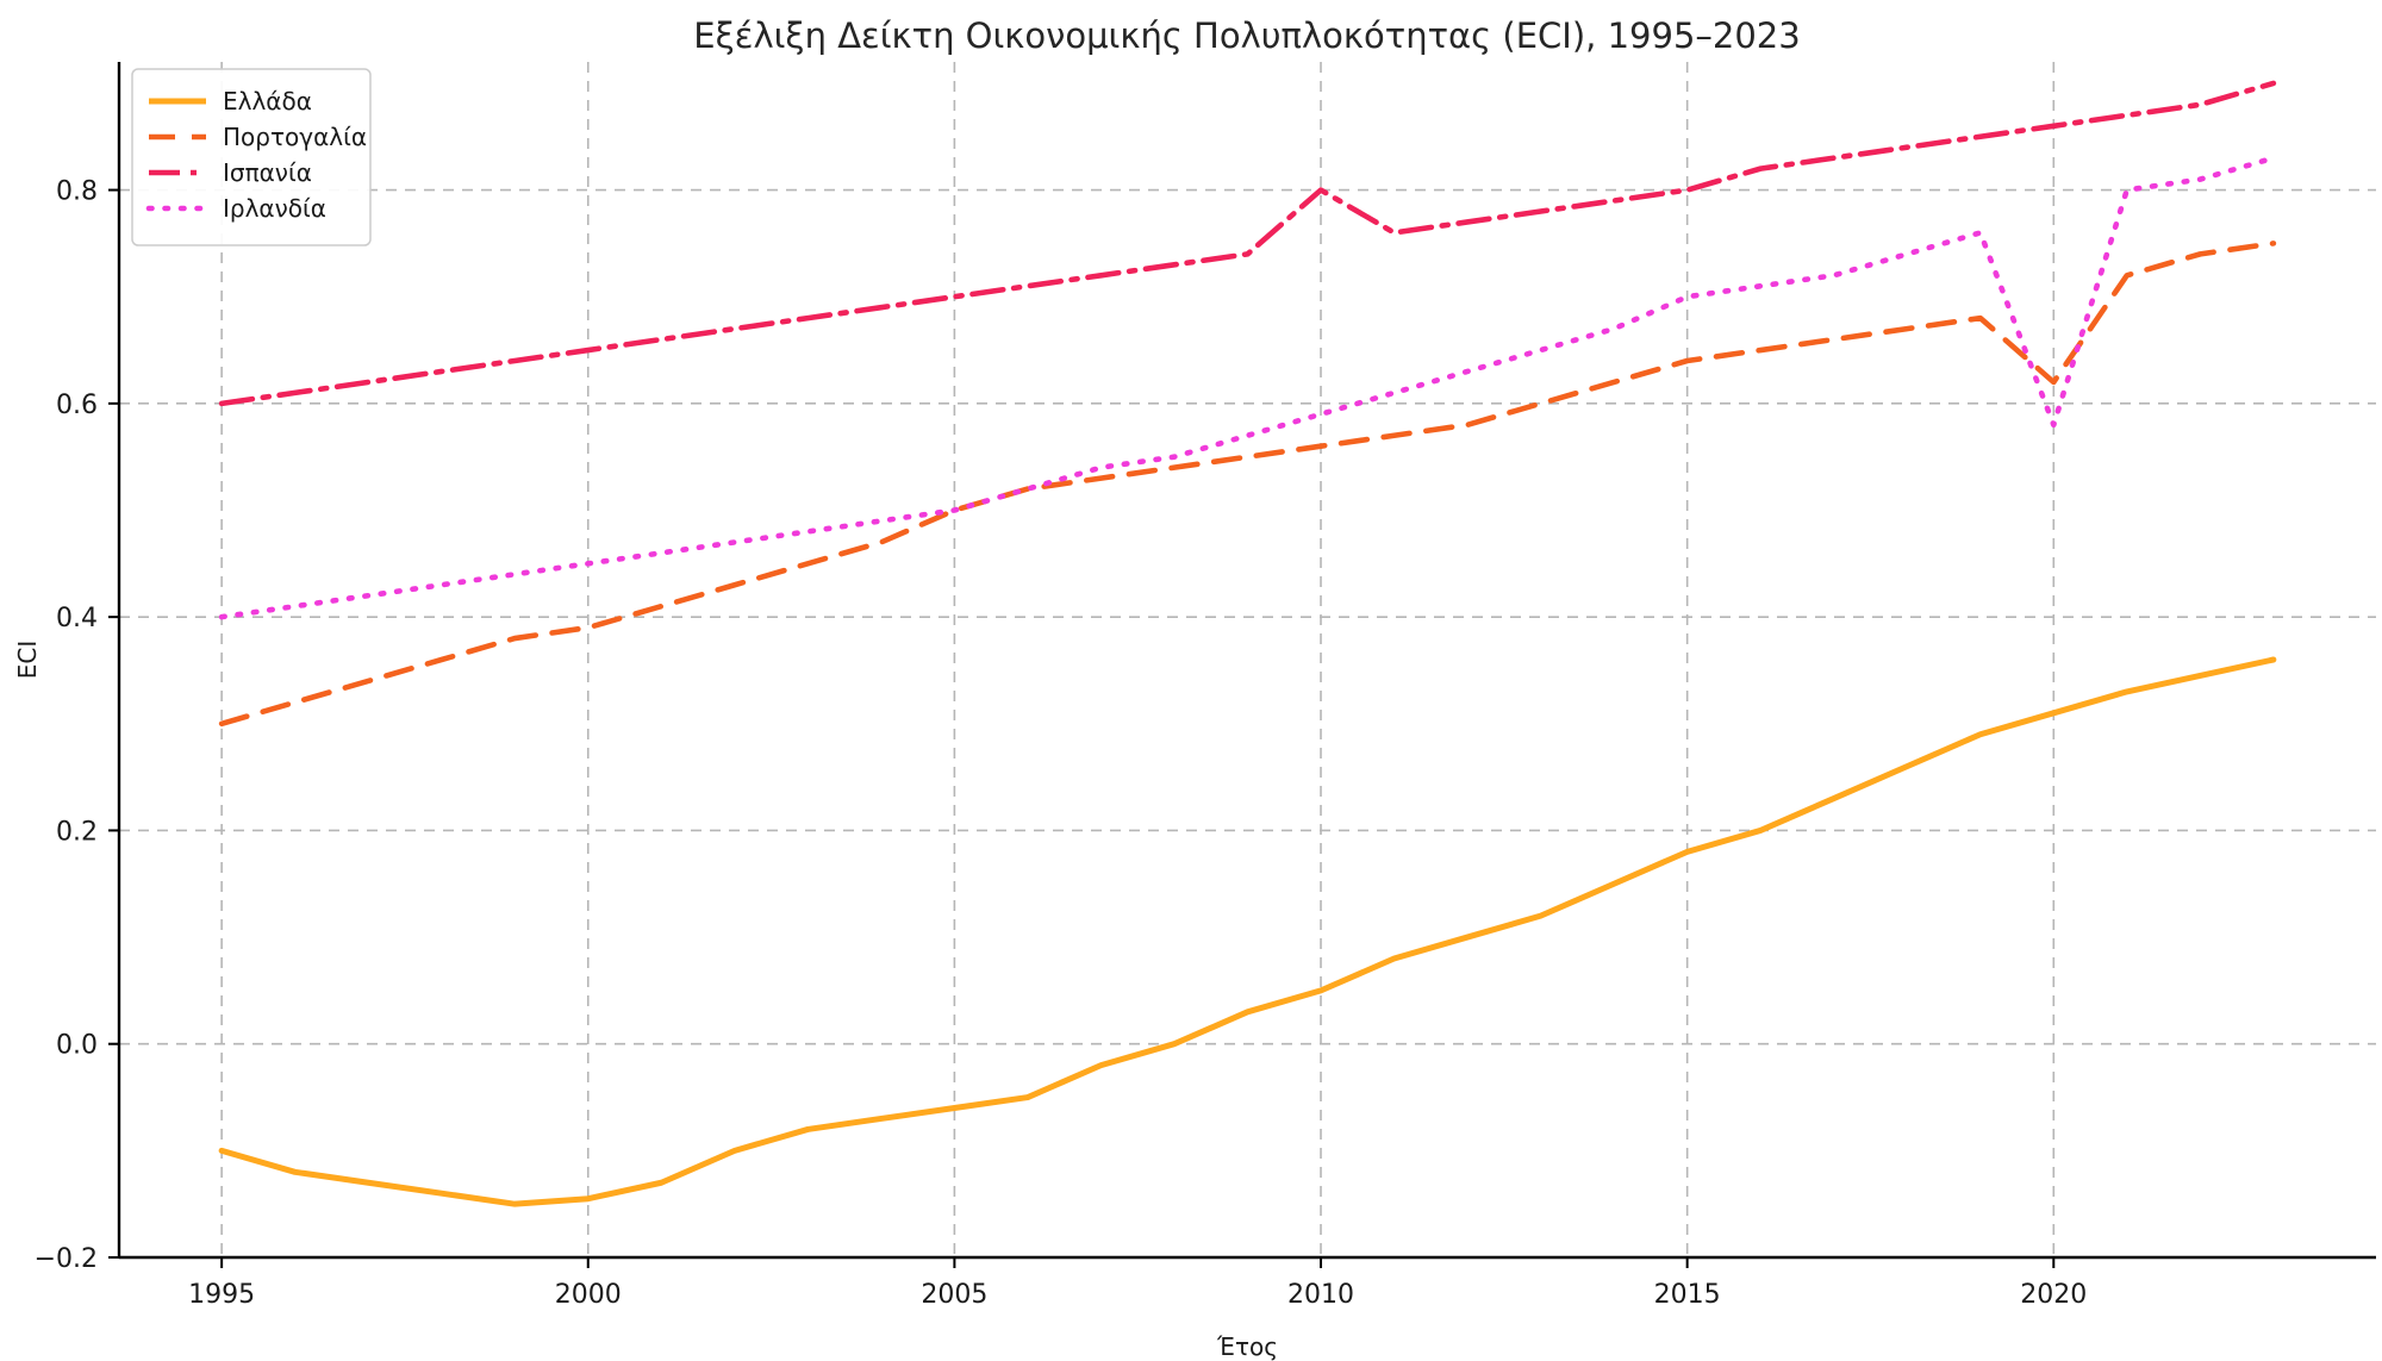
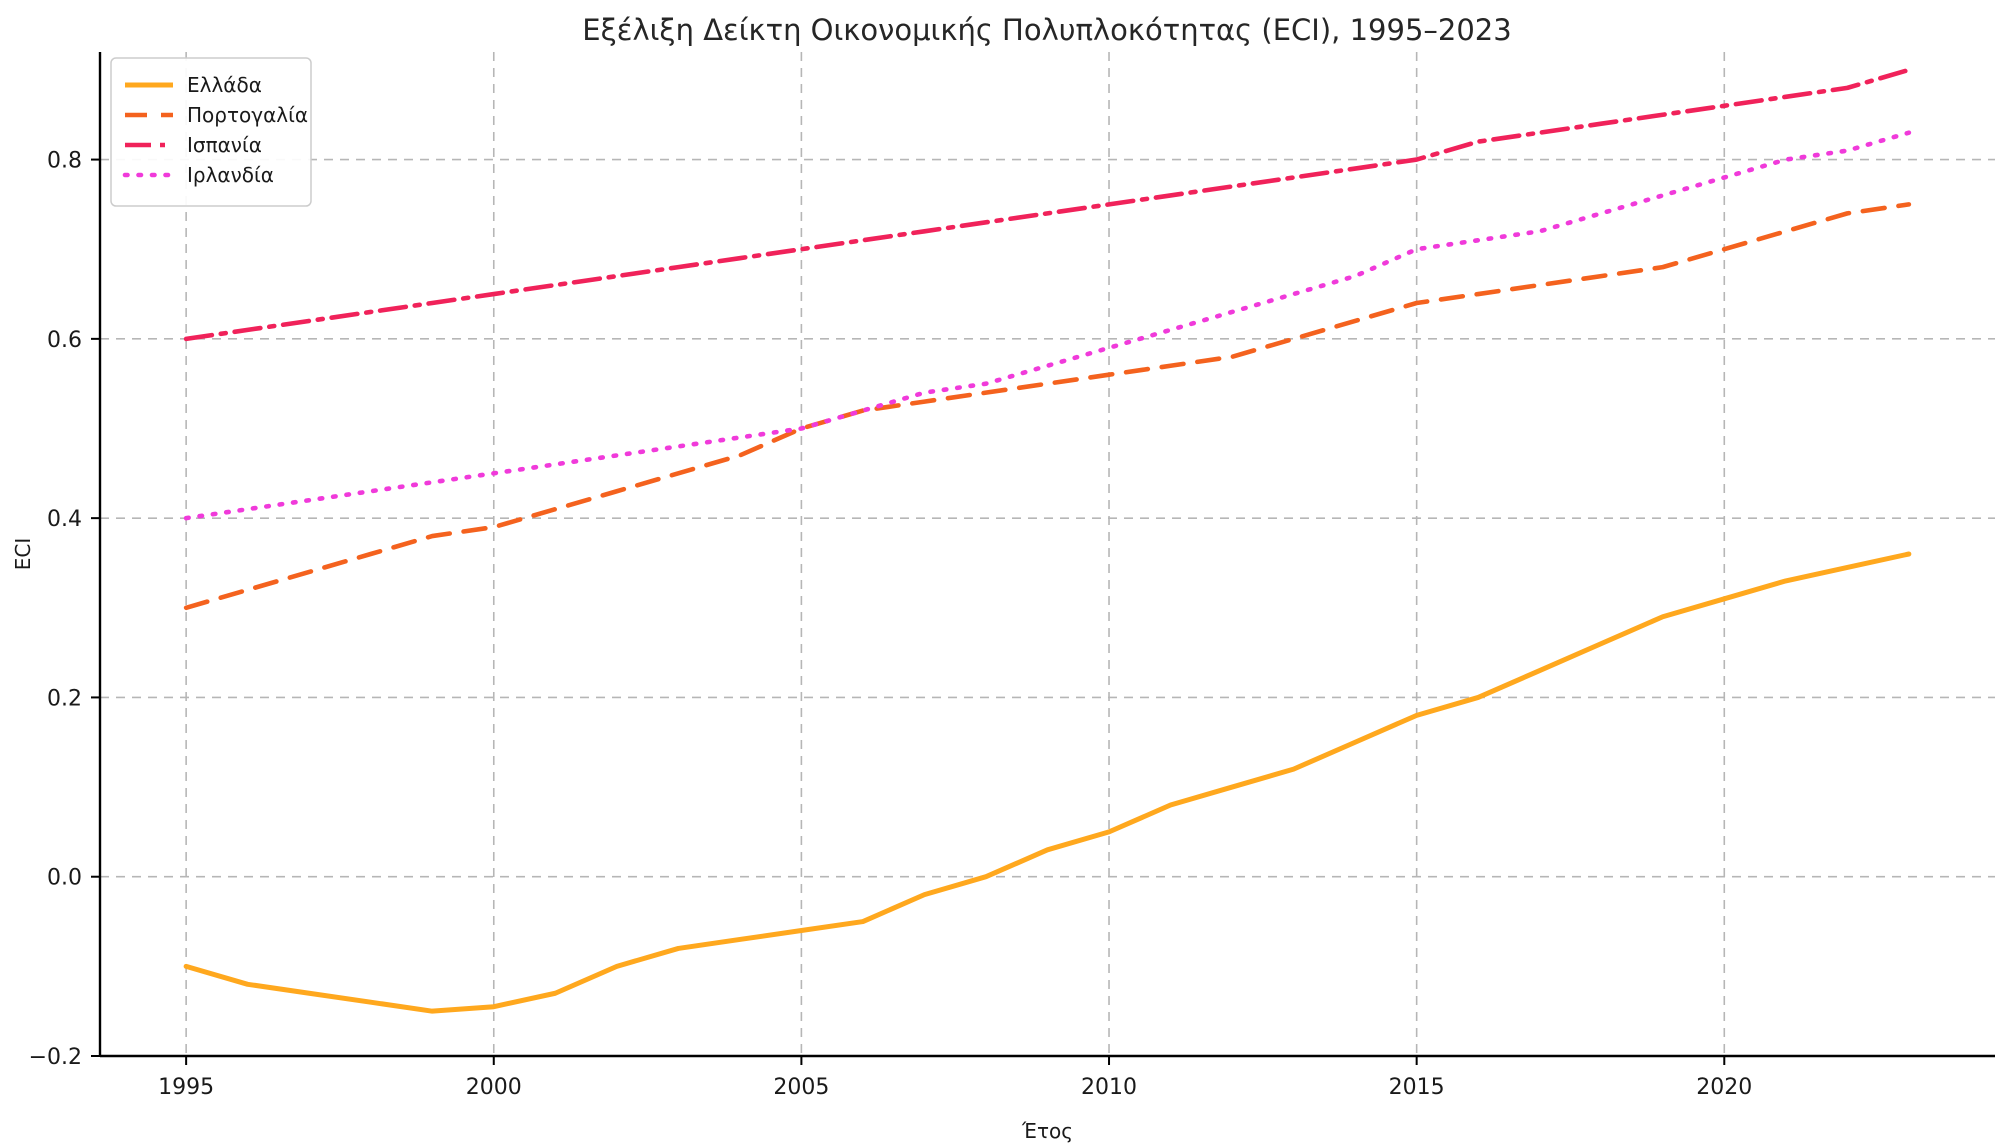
Ισπανία/2010: 0.80 -> 0.75
Πορτογαλία/2020: 0.62 -> 0.70
Ιρλανδία/2020: 0.58 -> 0.78
